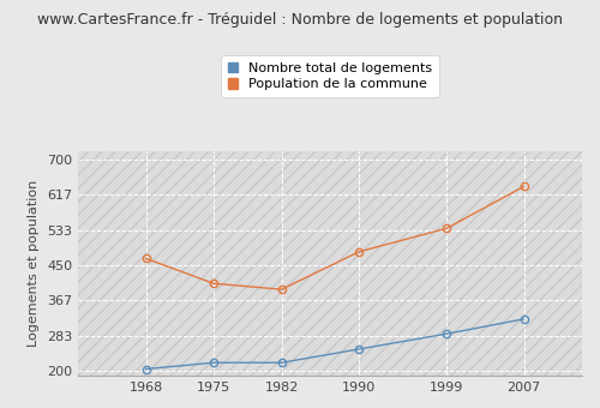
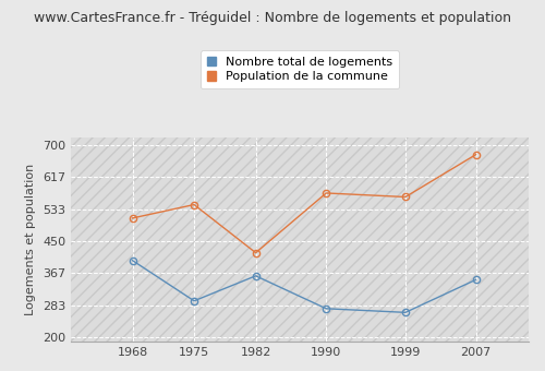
Nombre total de logements/1968: 205 -> 400
Population de la commune/1968: 466 -> 510
Nombre total de logements/1975: 220 -> 295
Population de la commune/1975: 407 -> 545
Nombre total de logements/1982: 220 -> 360
Population de la commune/1982: 393 -> 420
Nombre total de logements/1990: 252 -> 275
Population de la commune/1990: 482 -> 575
Nombre total de logements/1999: 288 -> 265
Population de la commune/1999: 537 -> 565
Nombre total de logements/2007: 323 -> 350
Population de la commune/2007: 636 -> 675
